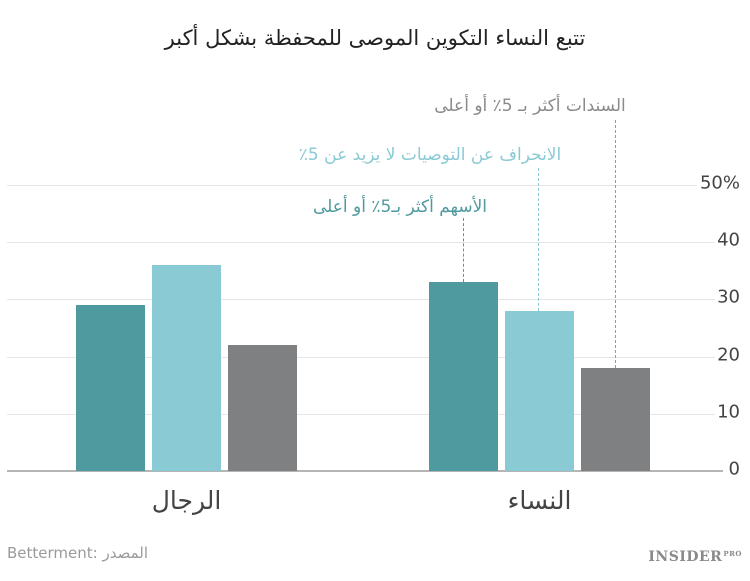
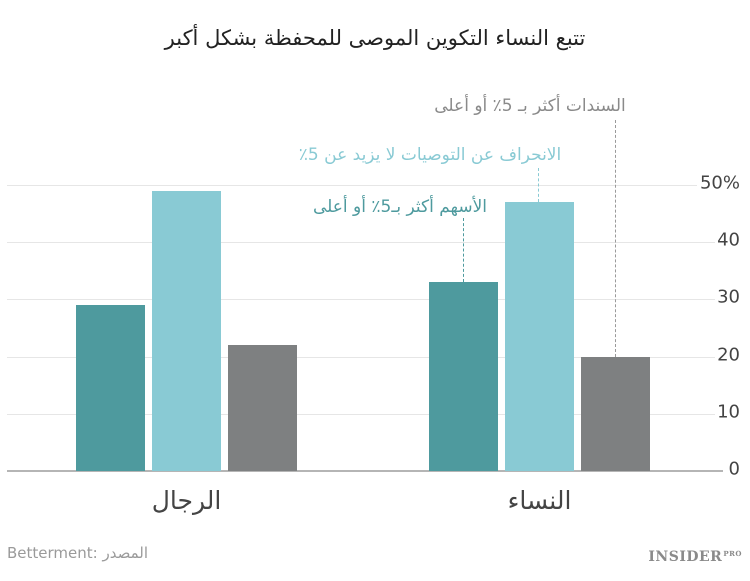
الانحراف عن التوصيات لا يزيد عن 5٪/النساء: 28% -> 47%
السندات أكثر بـ 5٪ أو أعلى/النساء: 18% -> 20%
الانحراف عن التوصيات لا يزيد عن 5٪/الرجال: 36% -> 49%
